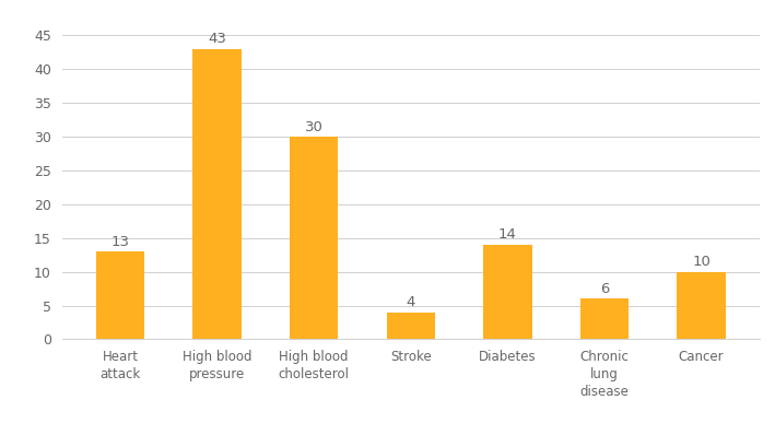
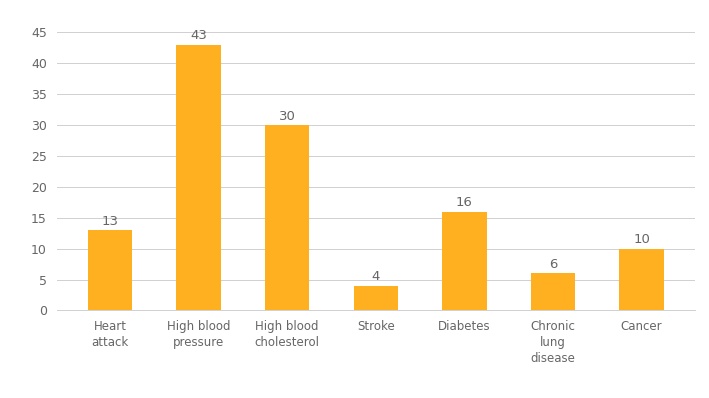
Diabetes: 14 -> 16
